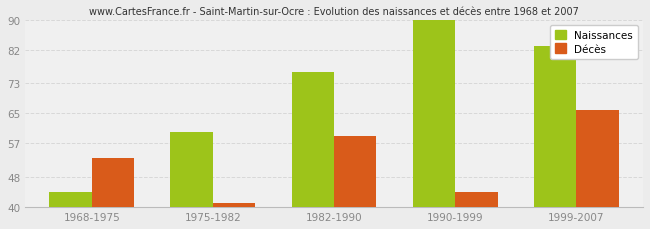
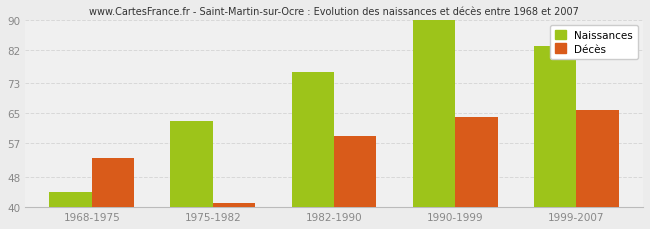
Naissances/1975-1982: 60 -> 63
Décès/1990-1999: 44 -> 64
